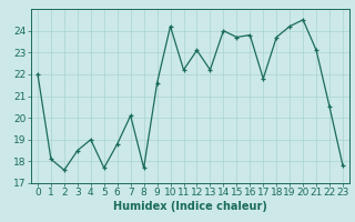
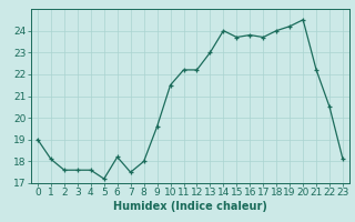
0: 22.0 -> 19.0
3: 18.5 -> 17.6
4: 19.0 -> 17.6
5: 17.7 -> 17.2
6: 18.8 -> 18.2
7: 20.1 -> 17.5
8: 17.7 -> 18.0
9: 21.6 -> 19.6
10: 24.2 -> 21.5
12: 23.1 -> 22.2
13: 22.2 -> 23.0
17: 21.8 -> 23.7
18: 23.7 -> 24.0
21: 23.1 -> 22.2
23: 17.8 -> 18.1
